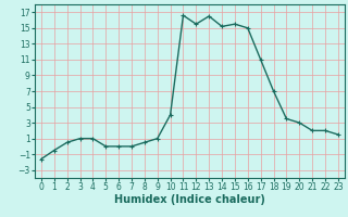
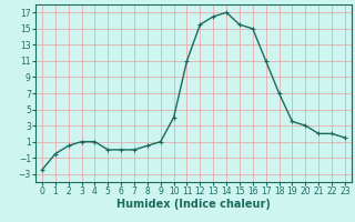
0: -1.6 -> -2.5
11: 16.6 -> 11.0
14: 15.2 -> 17.0
